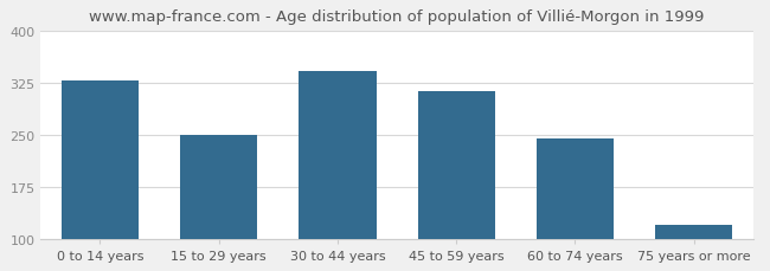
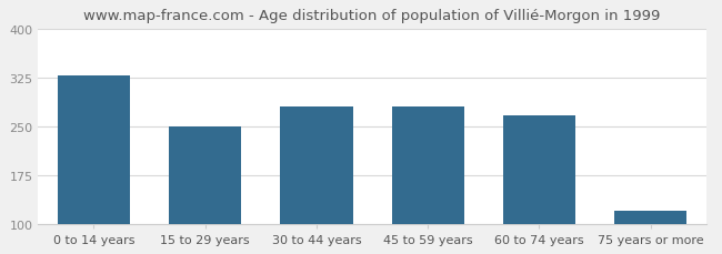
30 to 44 years: 342 -> 280
45 to 59 years: 313 -> 280
60 to 74 years: 245 -> 266
